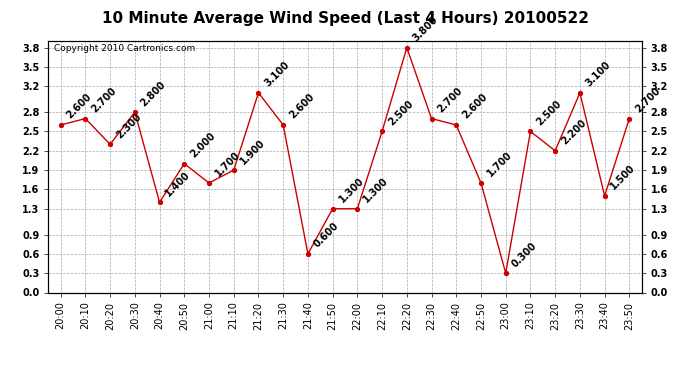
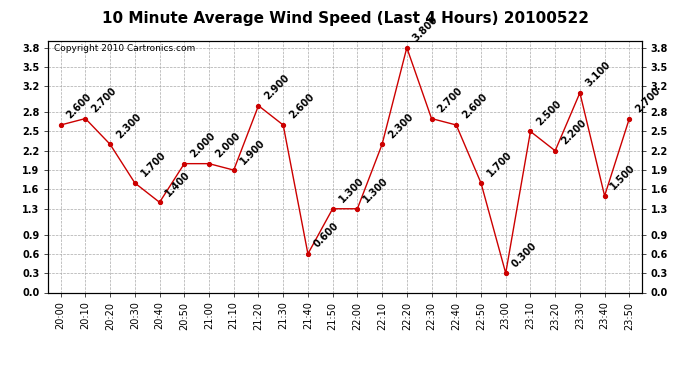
20:30: 2.800 -> 1.700
21:00: 1.700 -> 2.000
21:20: 3.100 -> 2.900
22:10: 2.500 -> 2.300
